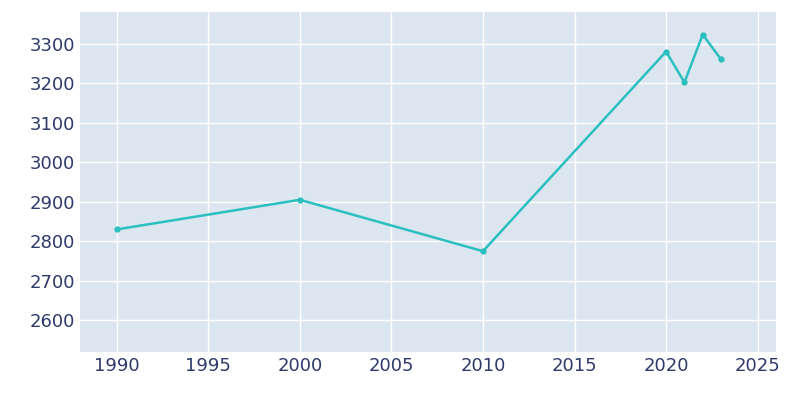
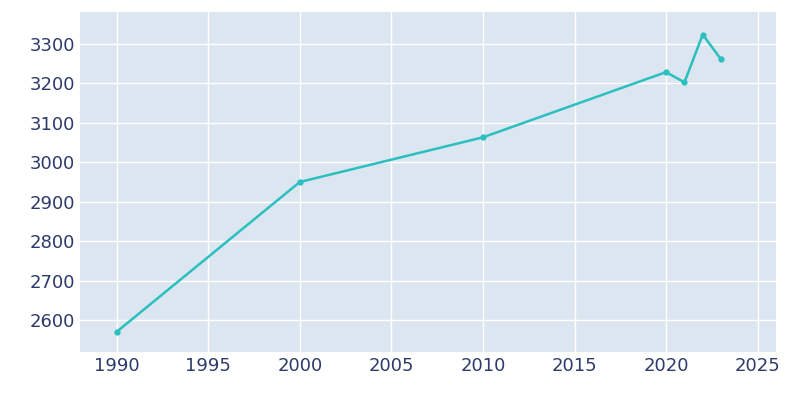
1990: 2830 -> 2571
2000: 2905 -> 2950
2010: 2775 -> 3063
2020: 3280 -> 3228
